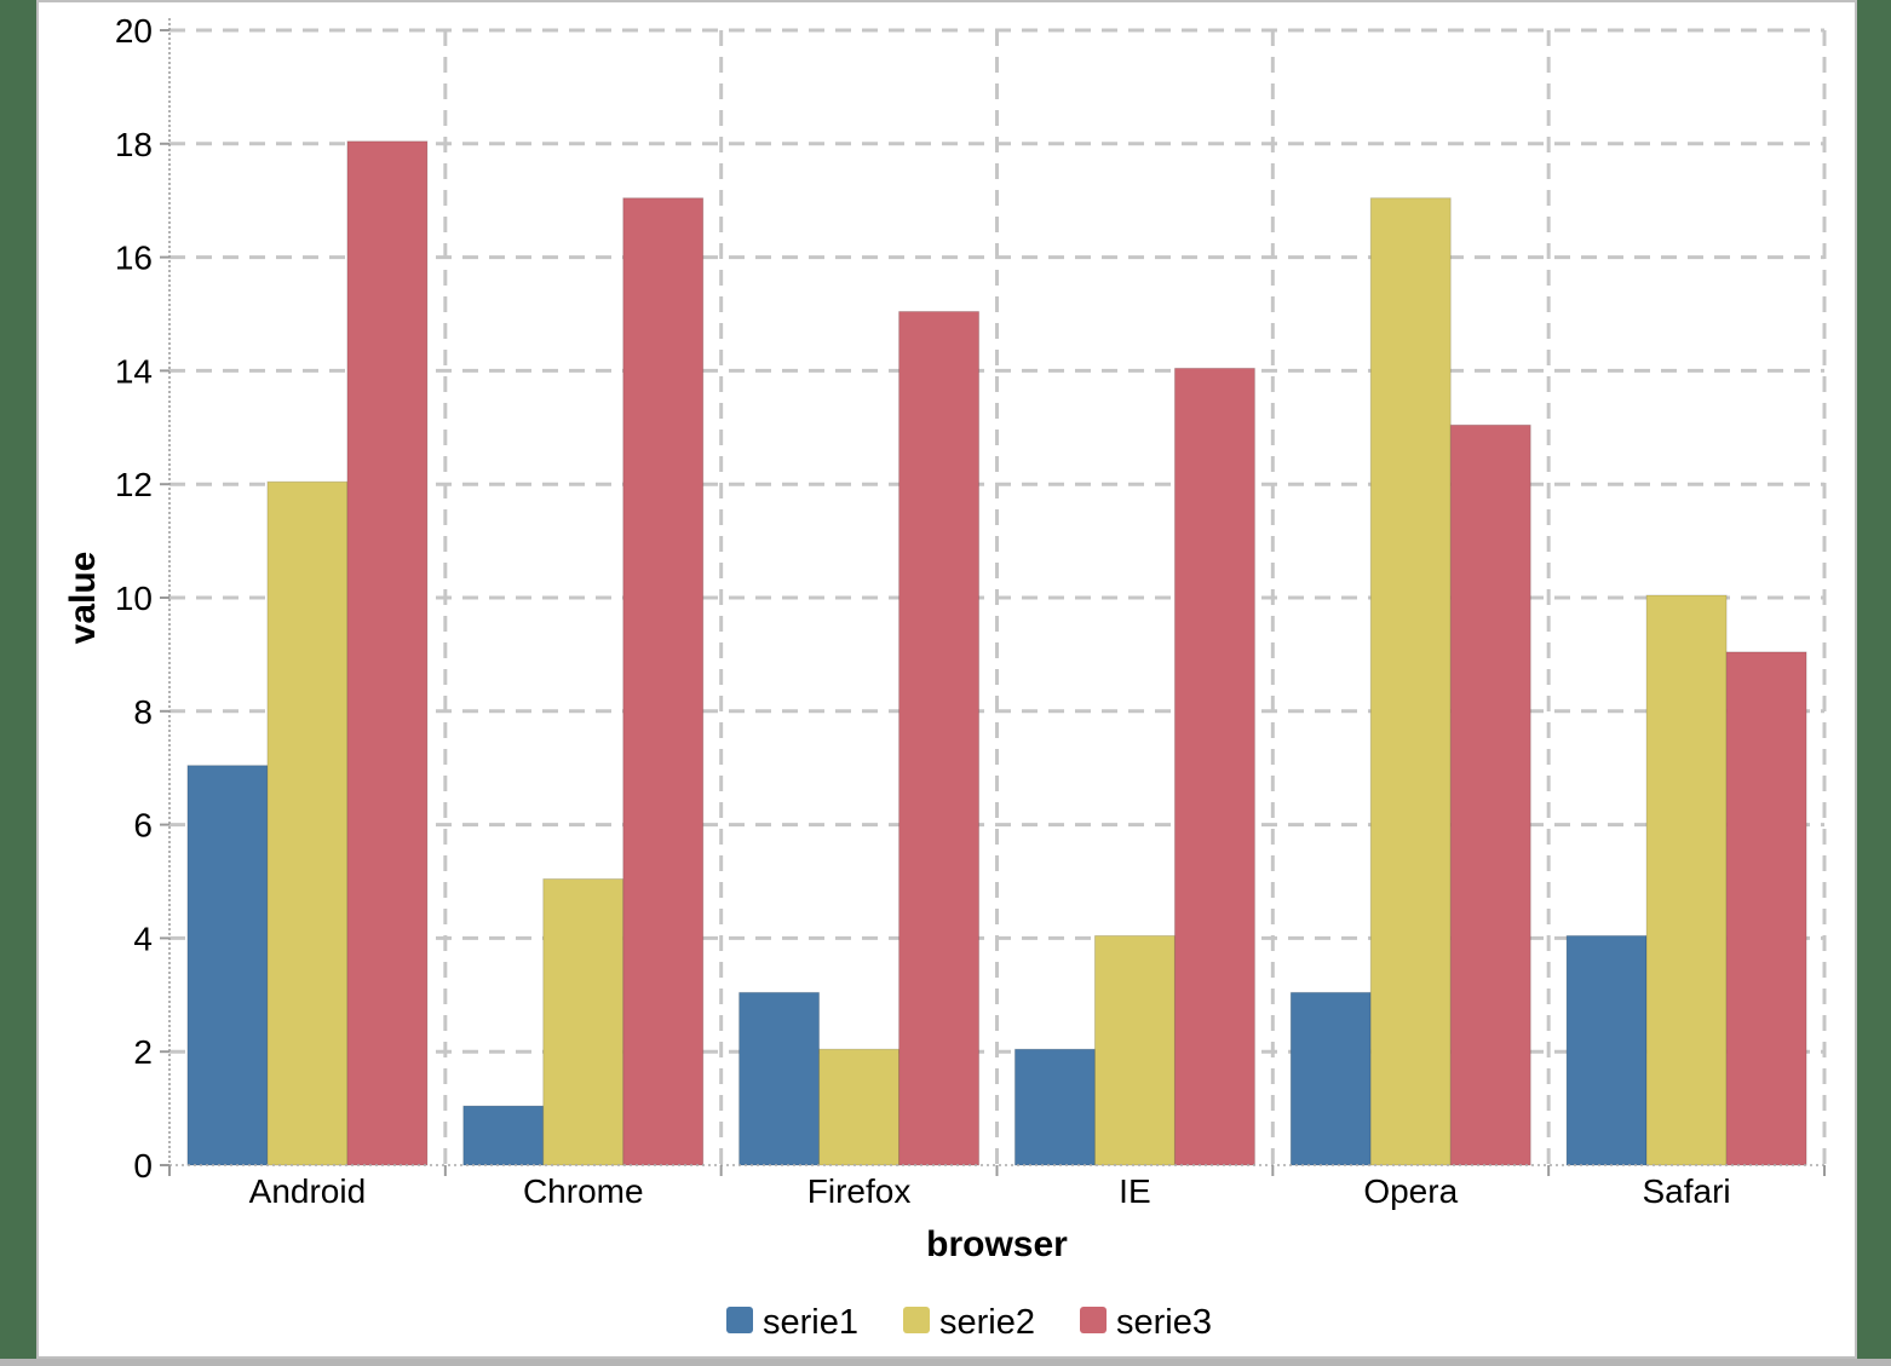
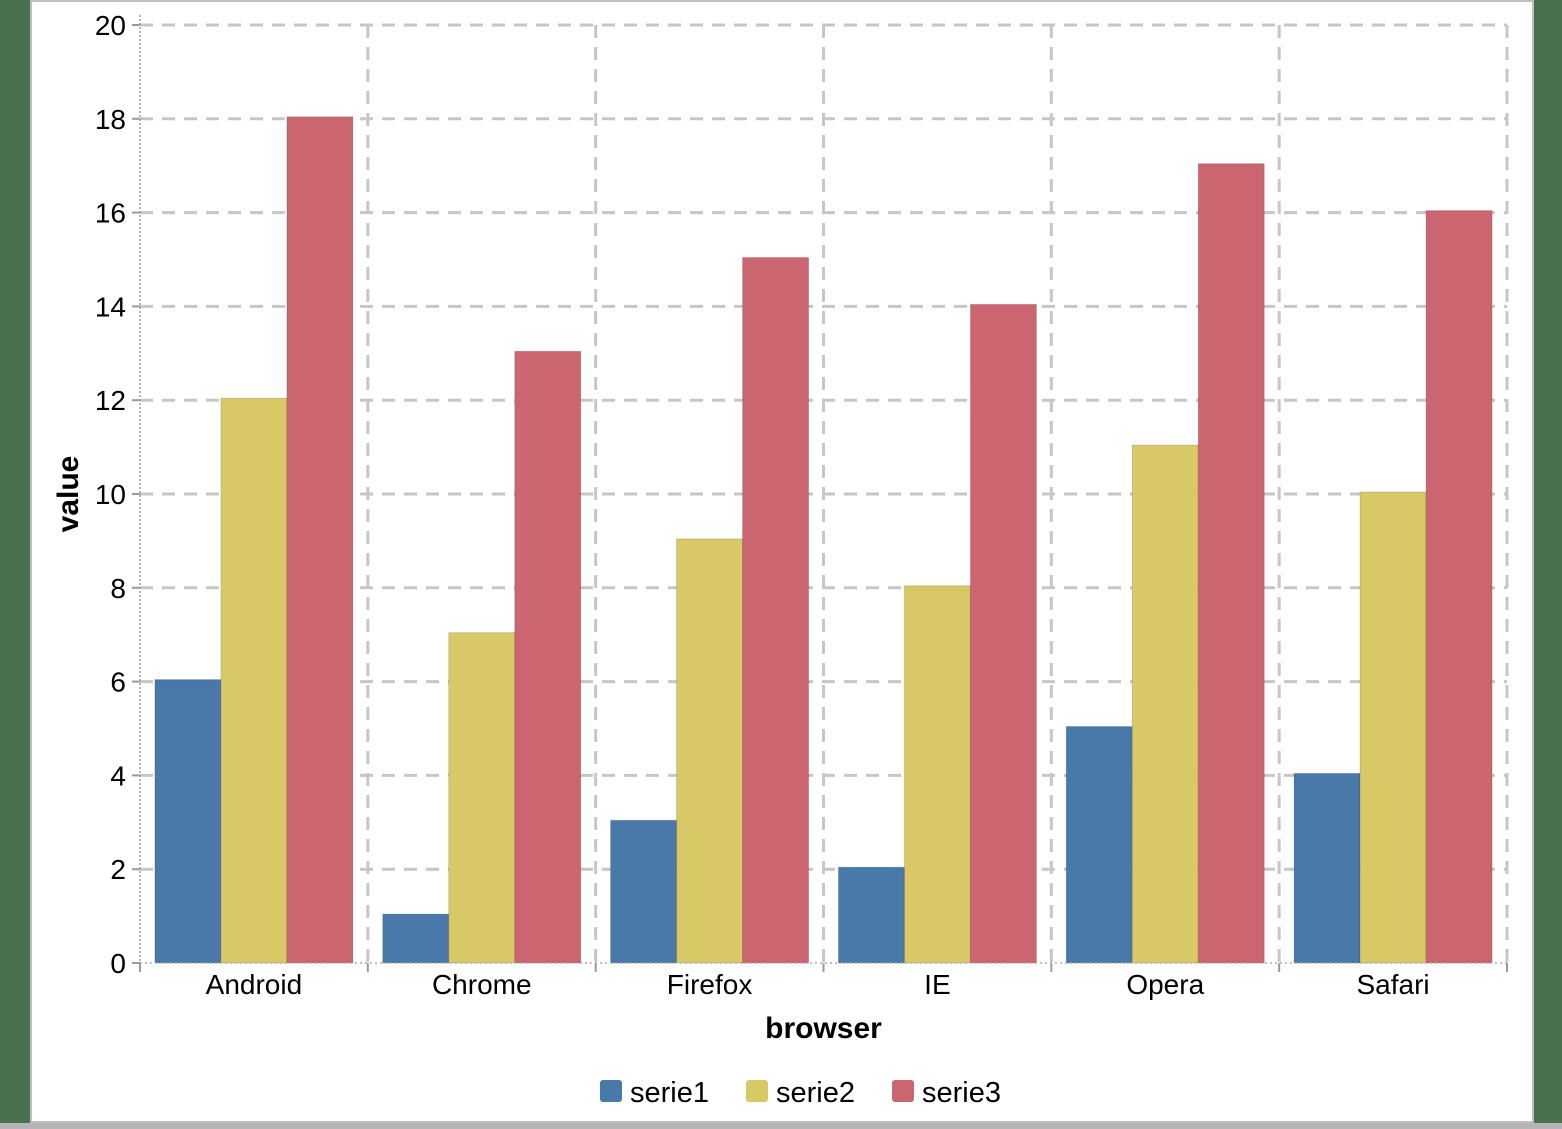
serie1/Android: 7 -> 6
serie2/Chrome: 5 -> 7
serie3/Chrome: 17 -> 13
serie2/Firefox: 2 -> 9
serie2/IE: 4 -> 8
serie1/Opera: 3 -> 5
serie2/Opera: 17 -> 11
serie3/Opera: 13 -> 17
serie3/Safari: 9 -> 16
